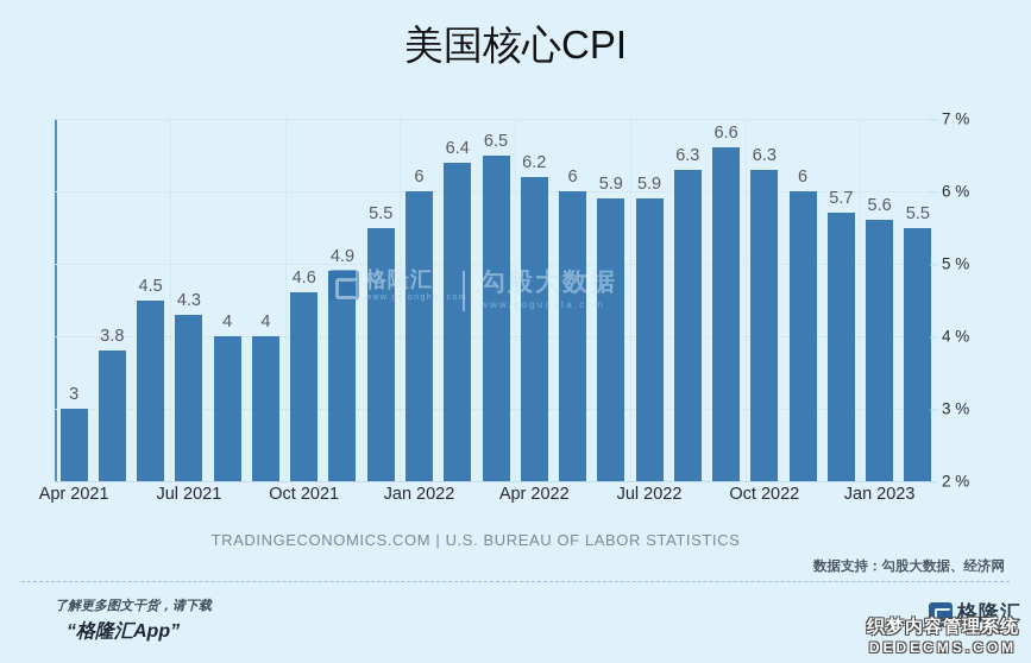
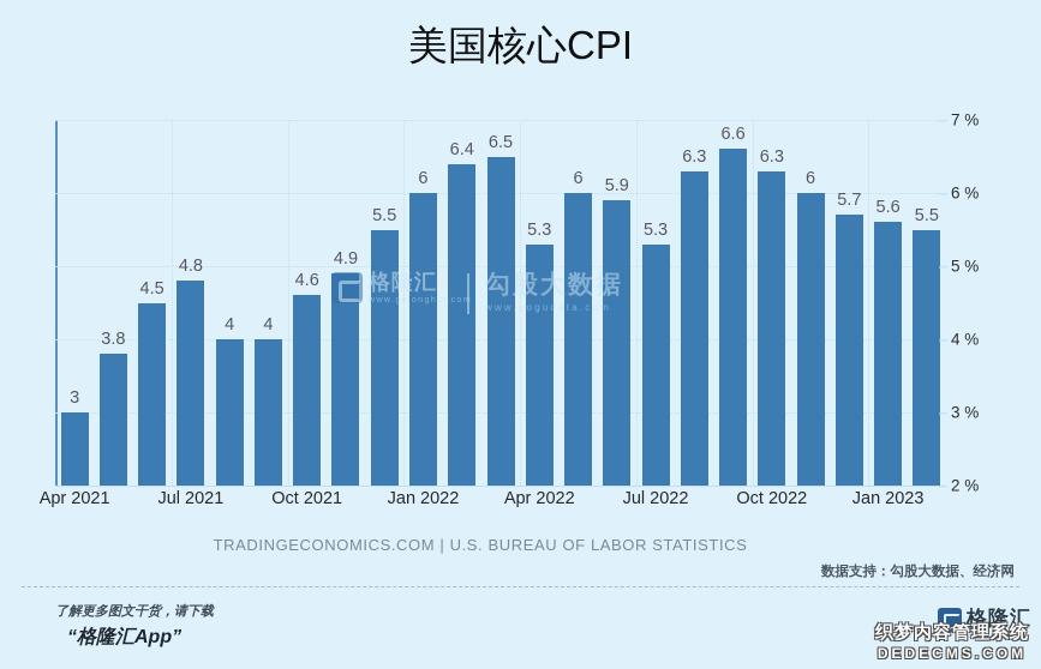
Jul 2021: 4.3 -> 4.8
Apr 2022: 6.2 -> 5.3
Jul 2022: 5.9 -> 5.3
